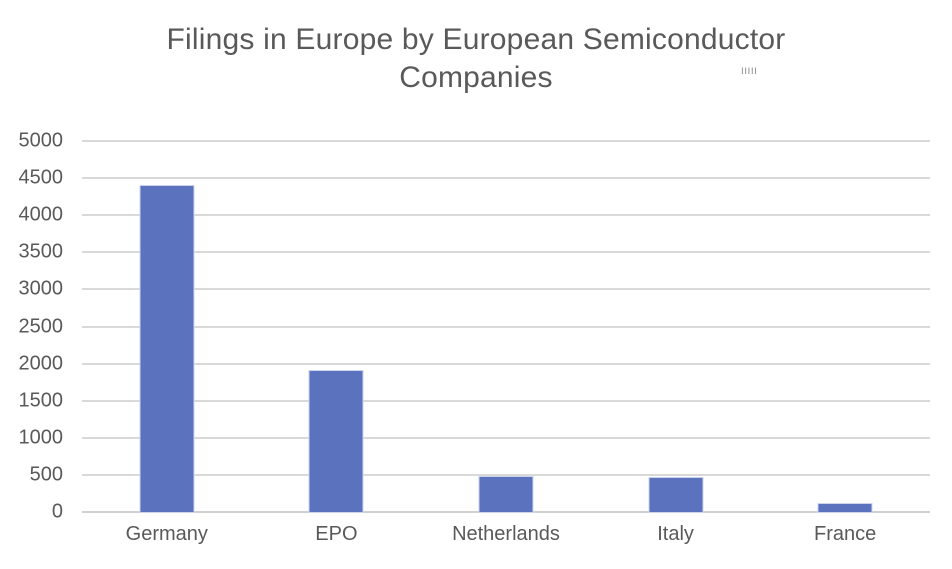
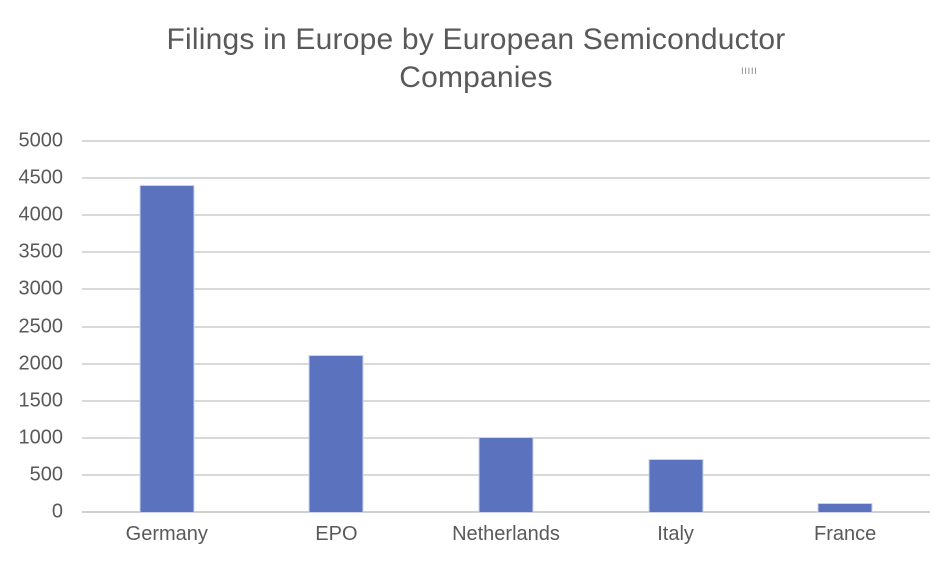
EPO: 1900 -> 2100
Netherlands: 500 -> 1000
Italy: 500 -> 700
